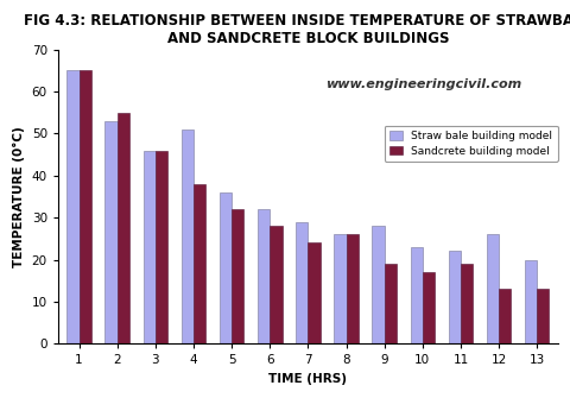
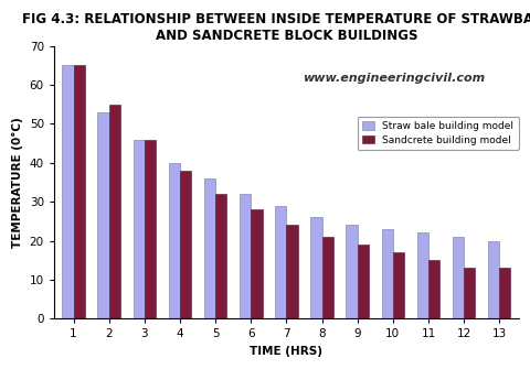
Straw bale building model/4: 51 -> 40
Sandcrete building model/8: 26 -> 21
Straw bale building model/9: 28 -> 24
Sandcrete building model/11: 19 -> 15
Straw bale building model/12: 26 -> 21
